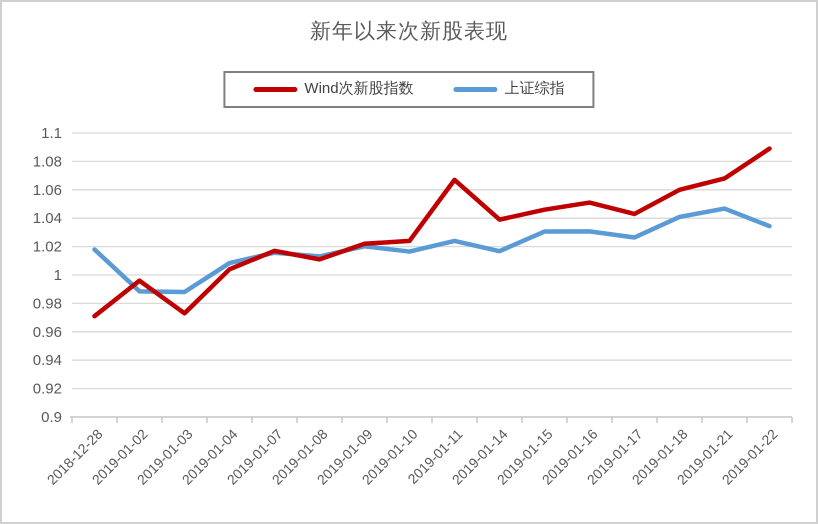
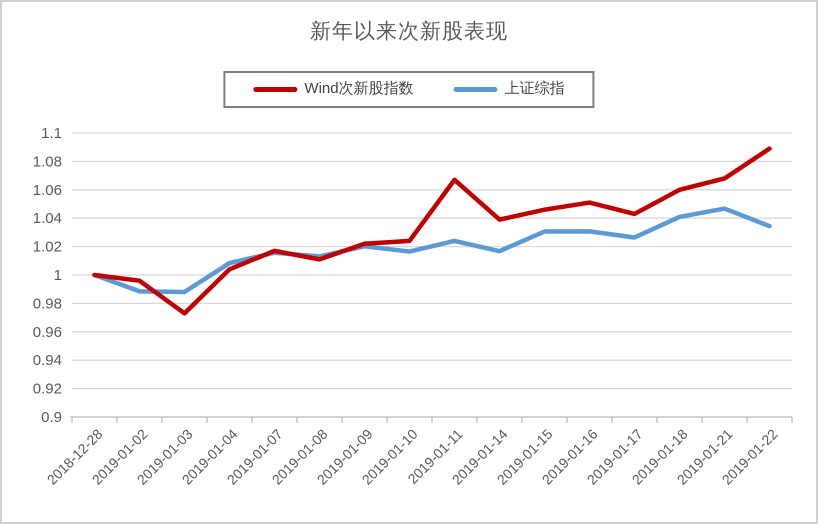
Wind次新股指数/2018-12-28: 0.971 -> 1.000
上证综指/2018-12-28: 1.018 -> 1.000
